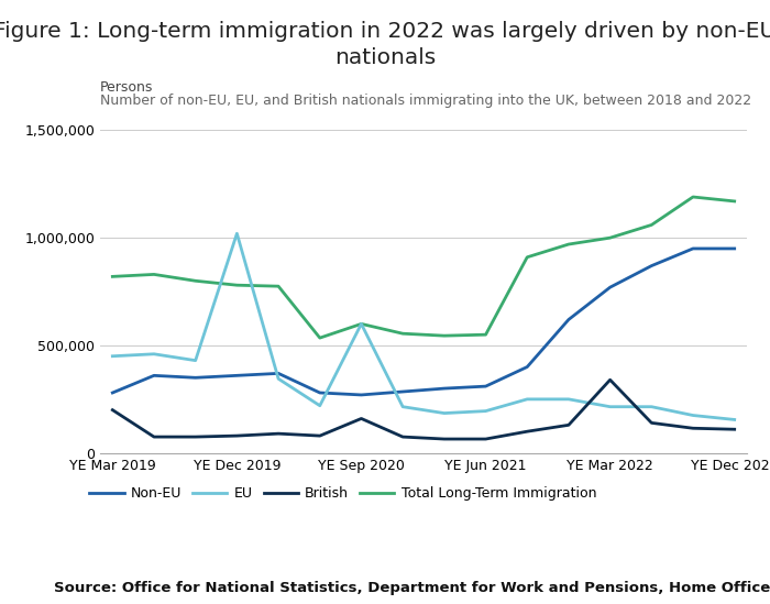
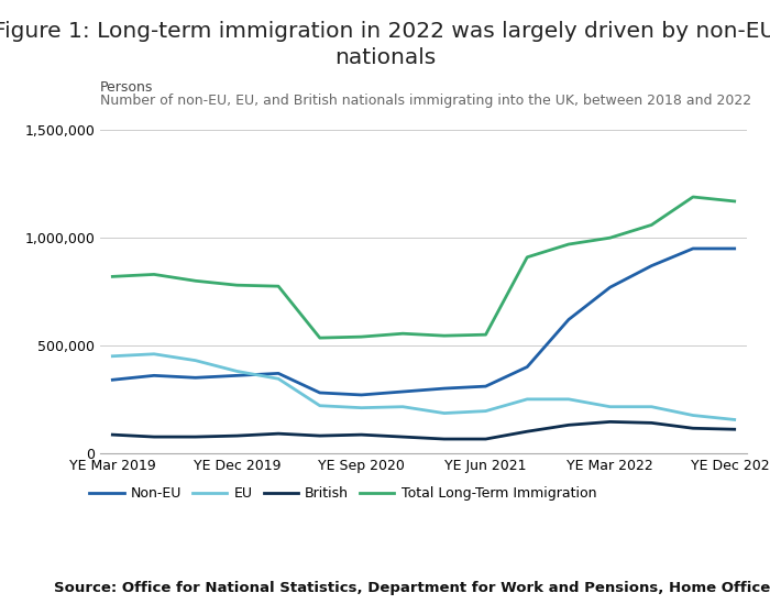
Non-EU/YE Mar 2019: 280,000 -> 340,000
British/YE Mar 2019: 200,000 -> 80,000
EU/YE Dec 2019: 1,020,000 -> 380,000
EU/YE Sep 2020: 600,000 -> 210,000
British/YE Sep 2020: 160,000 -> 80,000
Total Long-Term Immigration/YE Sep 2020: 600,000 -> 540,000
British/YE Mar 2022: 340,000 -> 140,000
